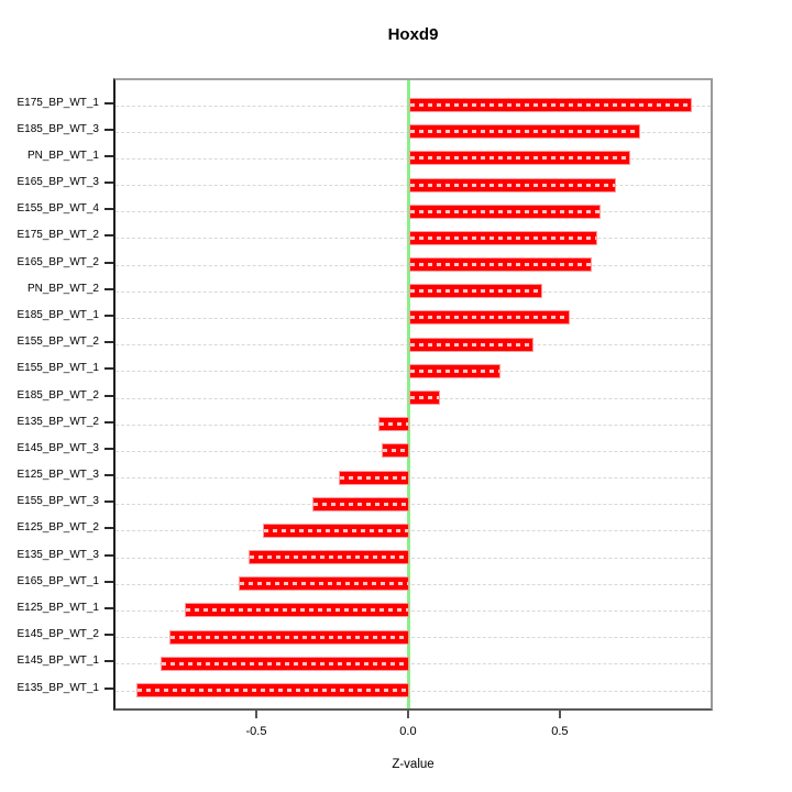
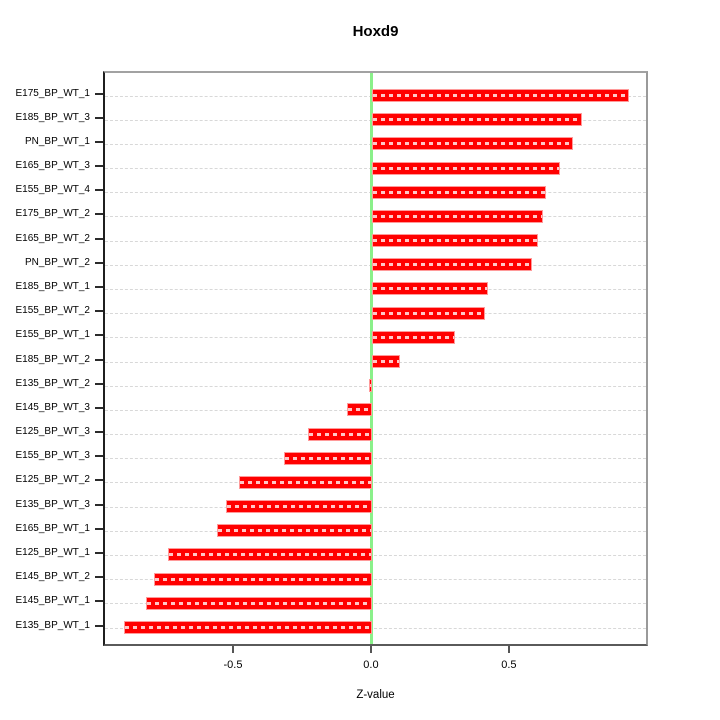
PN_BP_WT_2: 0.44 -> 0.58
E185_BP_WT_1: 0.53 -> 0.42
E135_BP_WT_2: -0.10 -> -0.01
